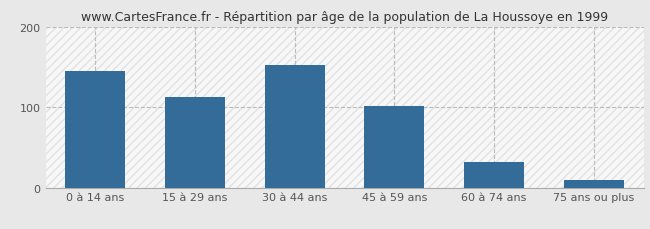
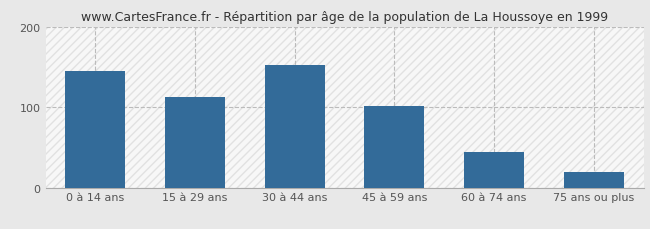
60 à 74 ans: 32 -> 44
75 ans ou plus: 10 -> 20
